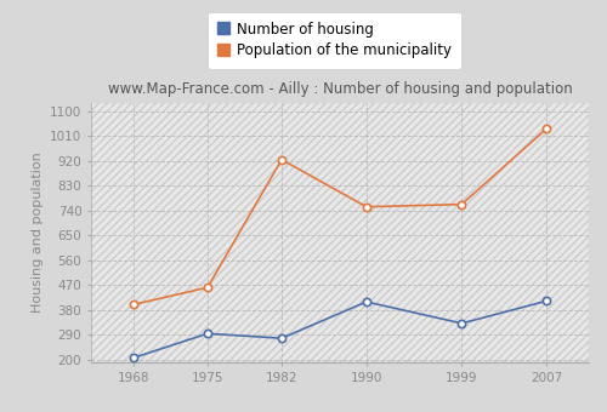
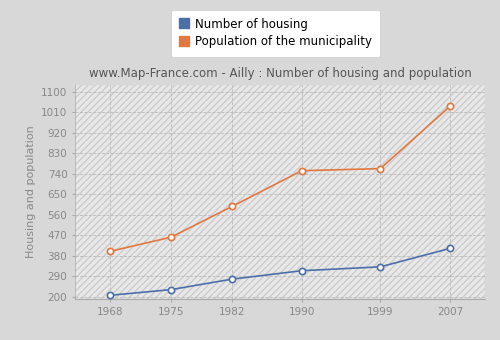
Number of housing/1975: 295 -> 232
Population of the municipality/1982: 925 -> 597
Number of housing/1990: 410 -> 315
